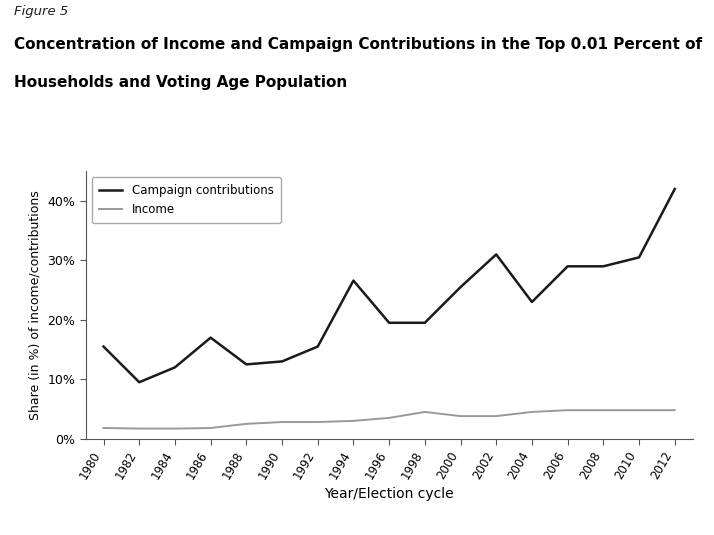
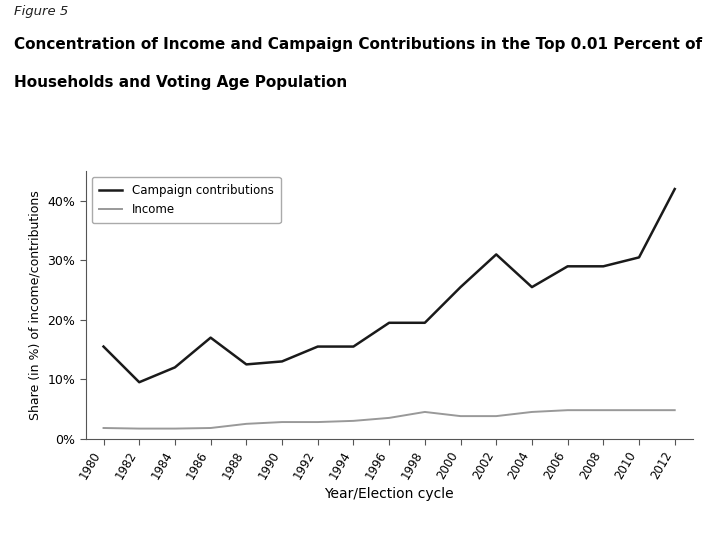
Campaign contributions/1994: 26.6% -> 15.5%
Campaign contributions/2004: 23.0% -> 25.5%
